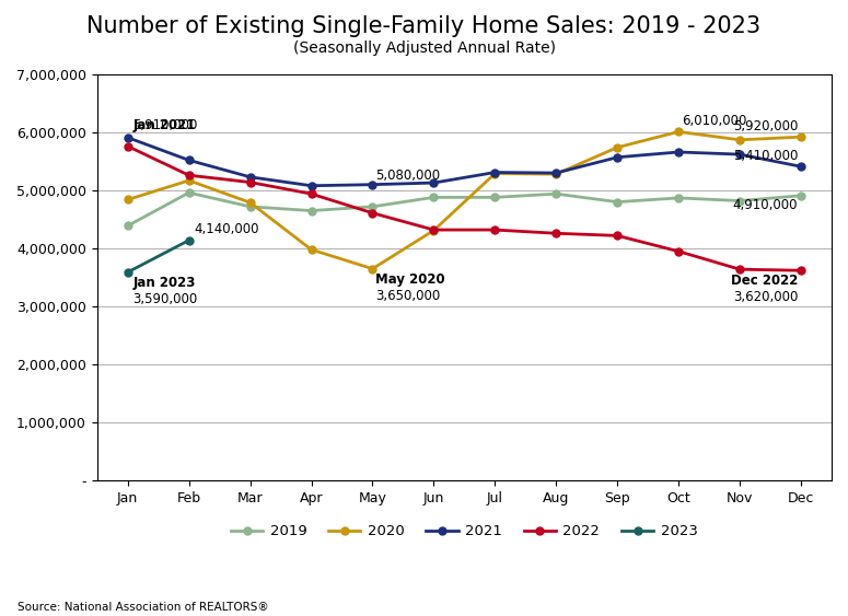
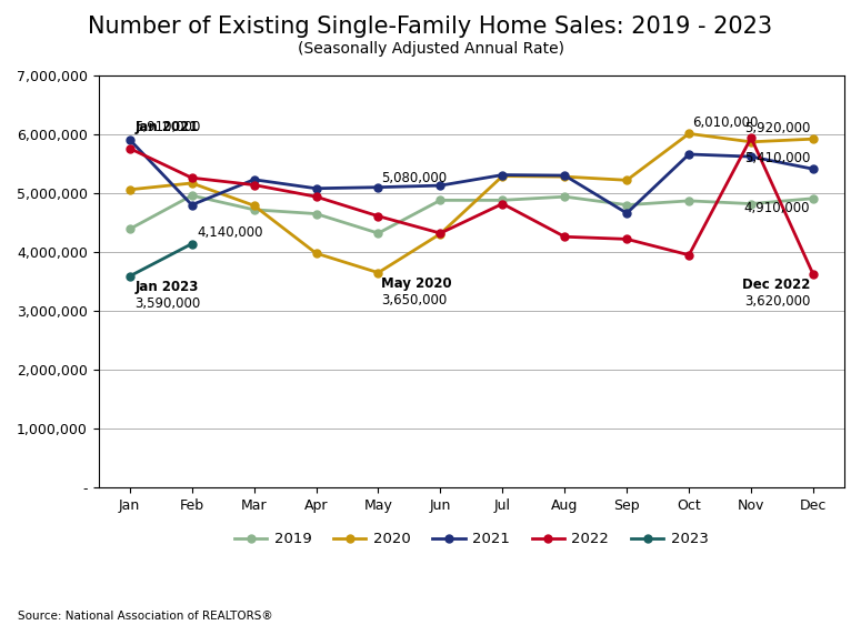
2020/Jan: 4,840,000 -> 5,060,000
2021/Feb: 5,520,000 -> 4,800,000
2019/May: 4,720,000 -> 4,320,000
2022/Jul: 4,320,000 -> 4,820,000
2020/Sep: 5,740,000 -> 5,220,000
2021/Sep: 5,570,000 -> 4,660,000
2022/Nov: 3,640,000 -> 5,940,000
